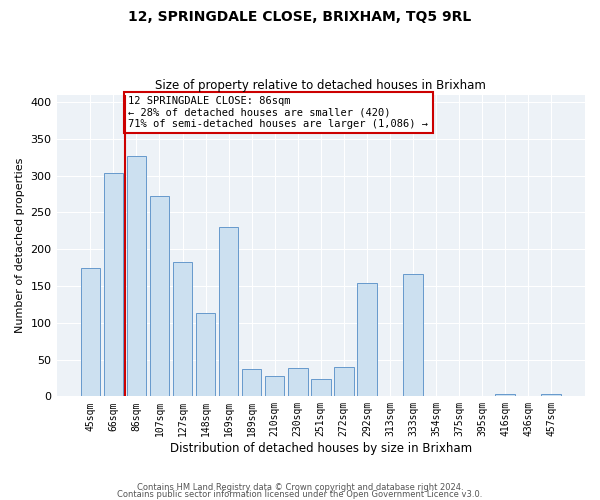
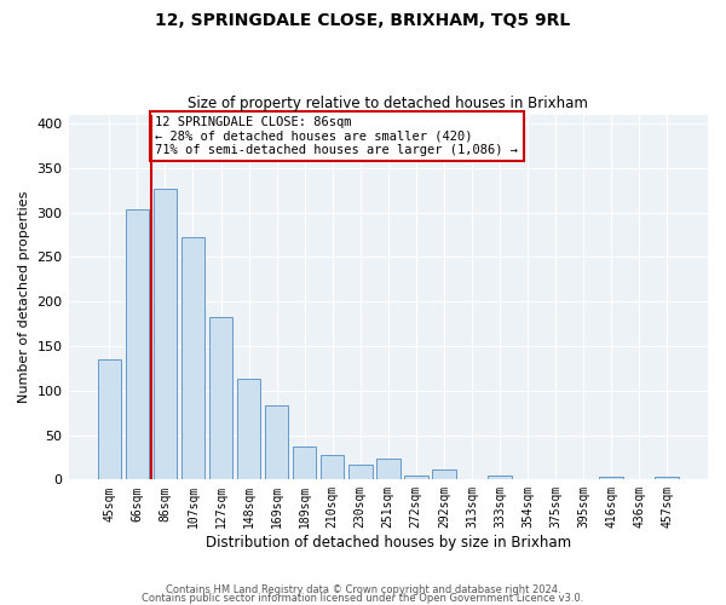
45sqm: 174 -> 135
169sqm: 230 -> 83
230sqm: 38 -> 17
272sqm: 40 -> 4
292sqm: 154 -> 11
333sqm: 166 -> 5
